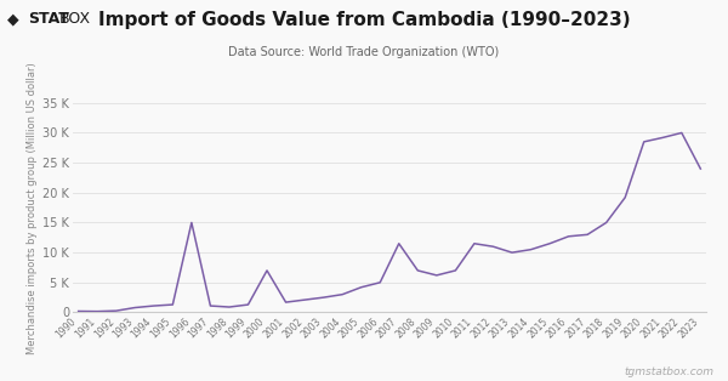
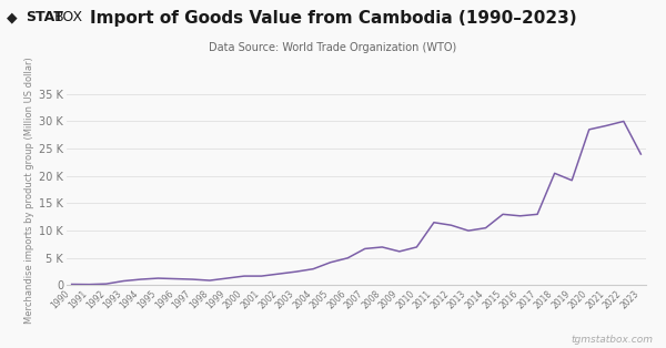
1996: 15.0 K -> 1.2 K
2000: 7.0 K -> 1.7 K
2007: 11.5 K -> 6.7 K
2015: 11.5 K -> 13.0 K
2018: 15.0 K -> 20.5 K
